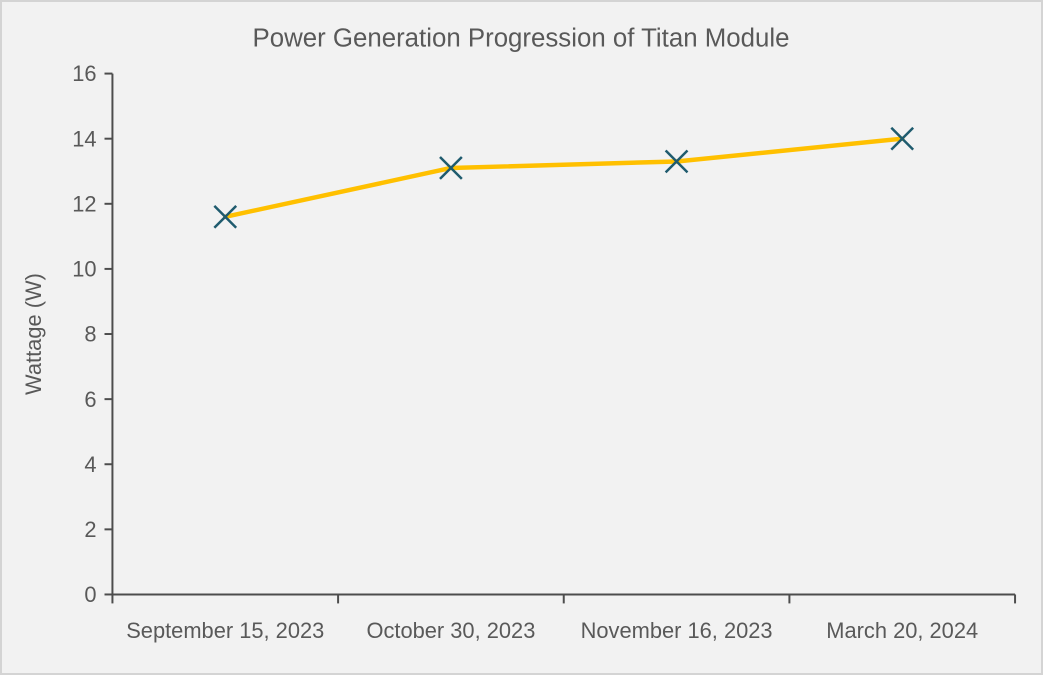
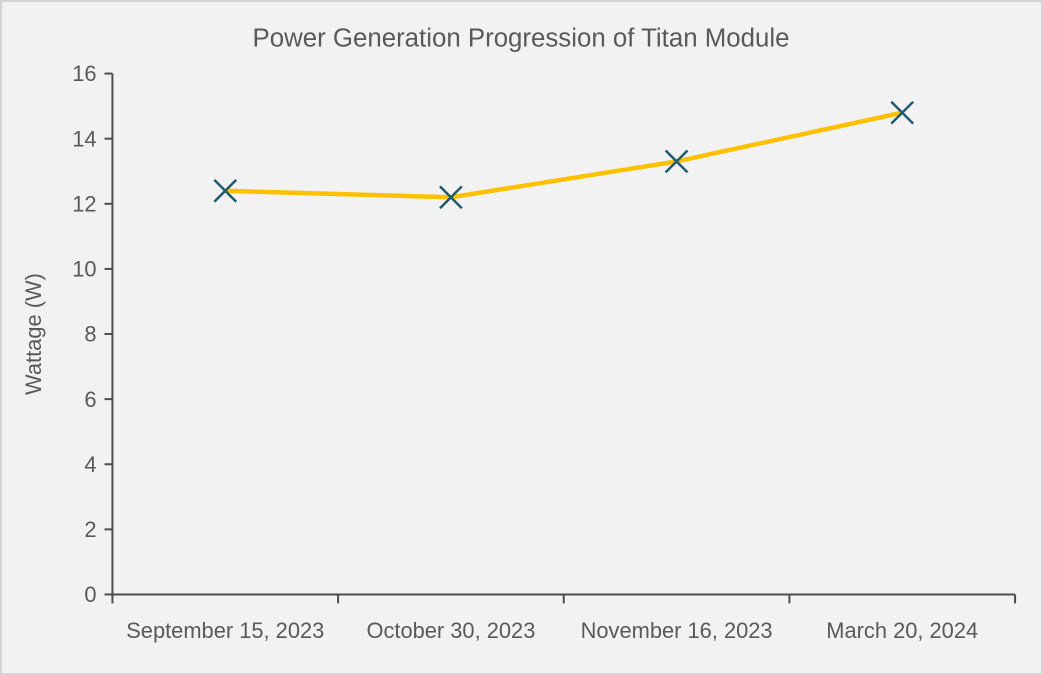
September 15, 2023: 11.6 -> 12.4
October 30, 2023: 13.1 -> 12.2
March 20, 2024: 14.0 -> 14.8
